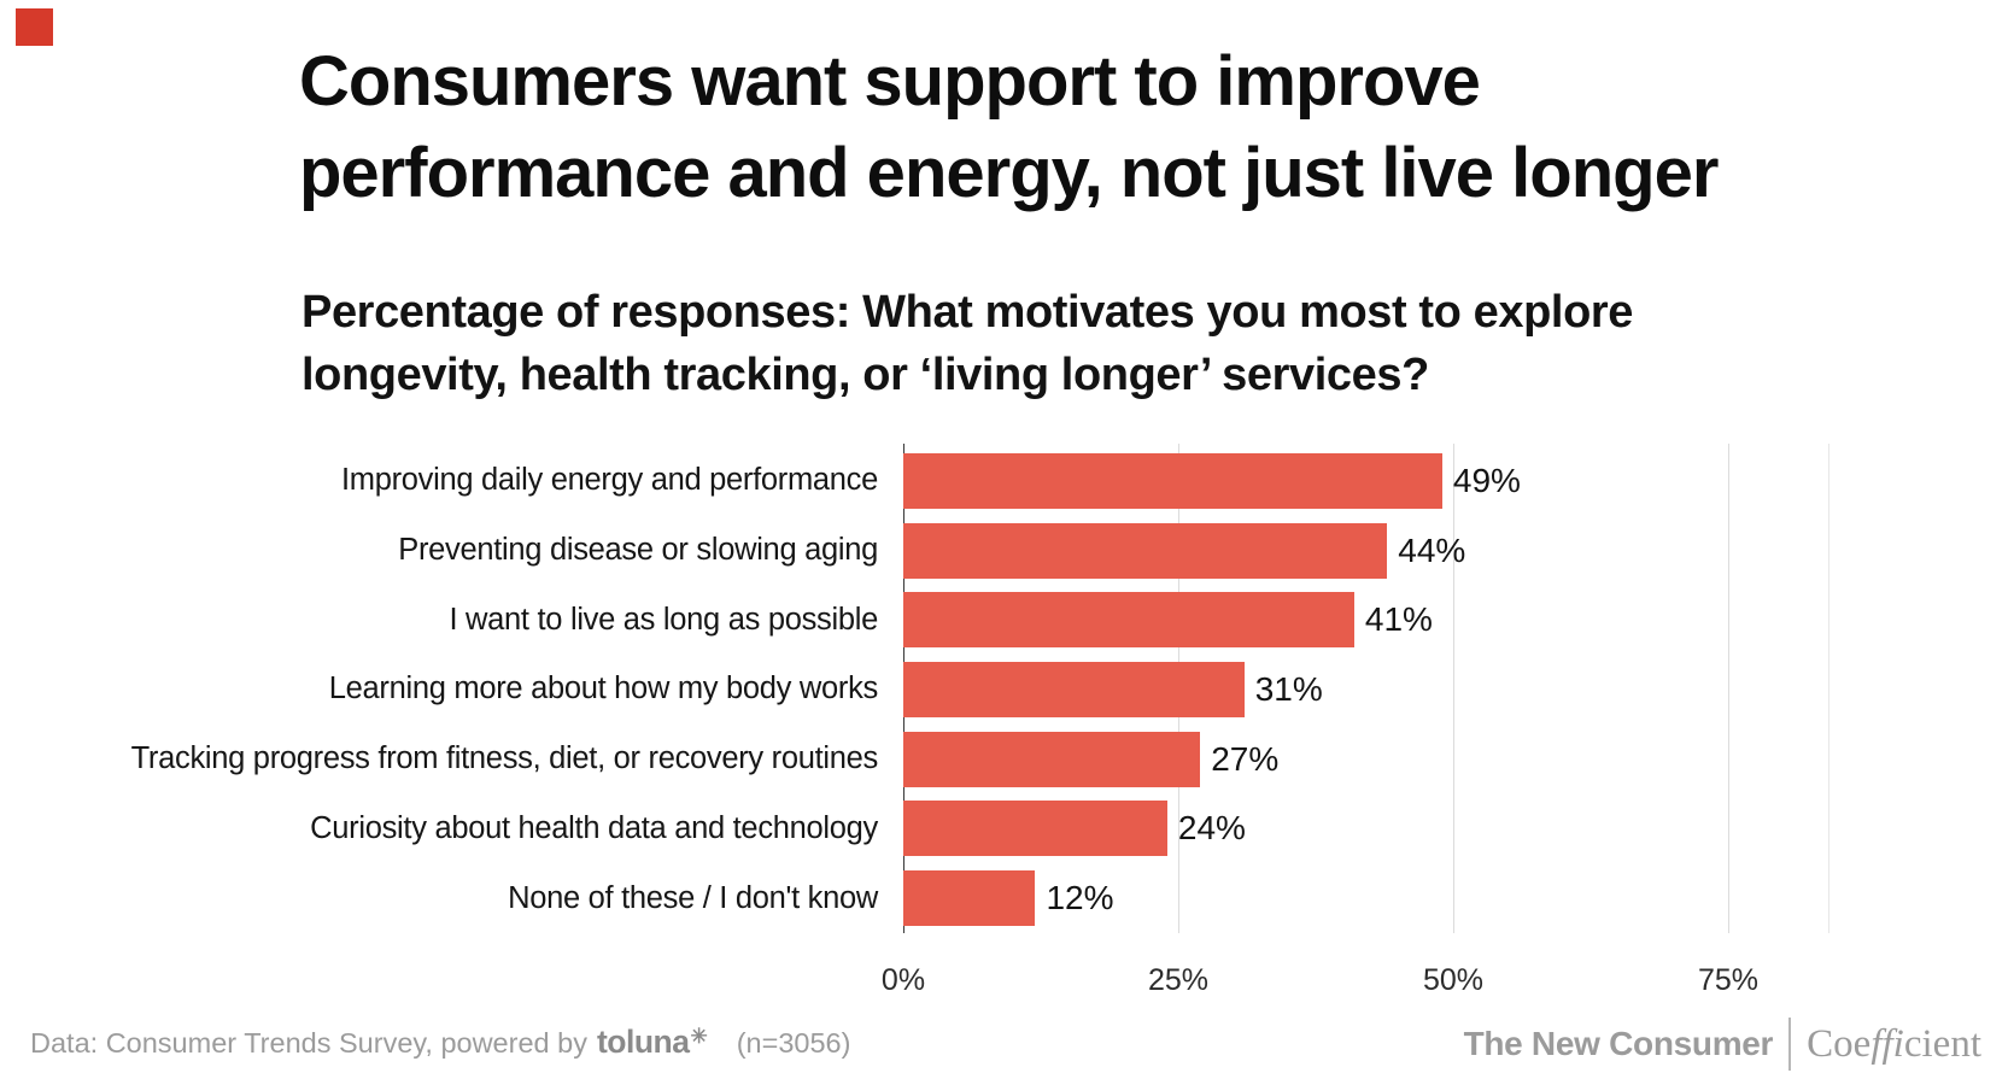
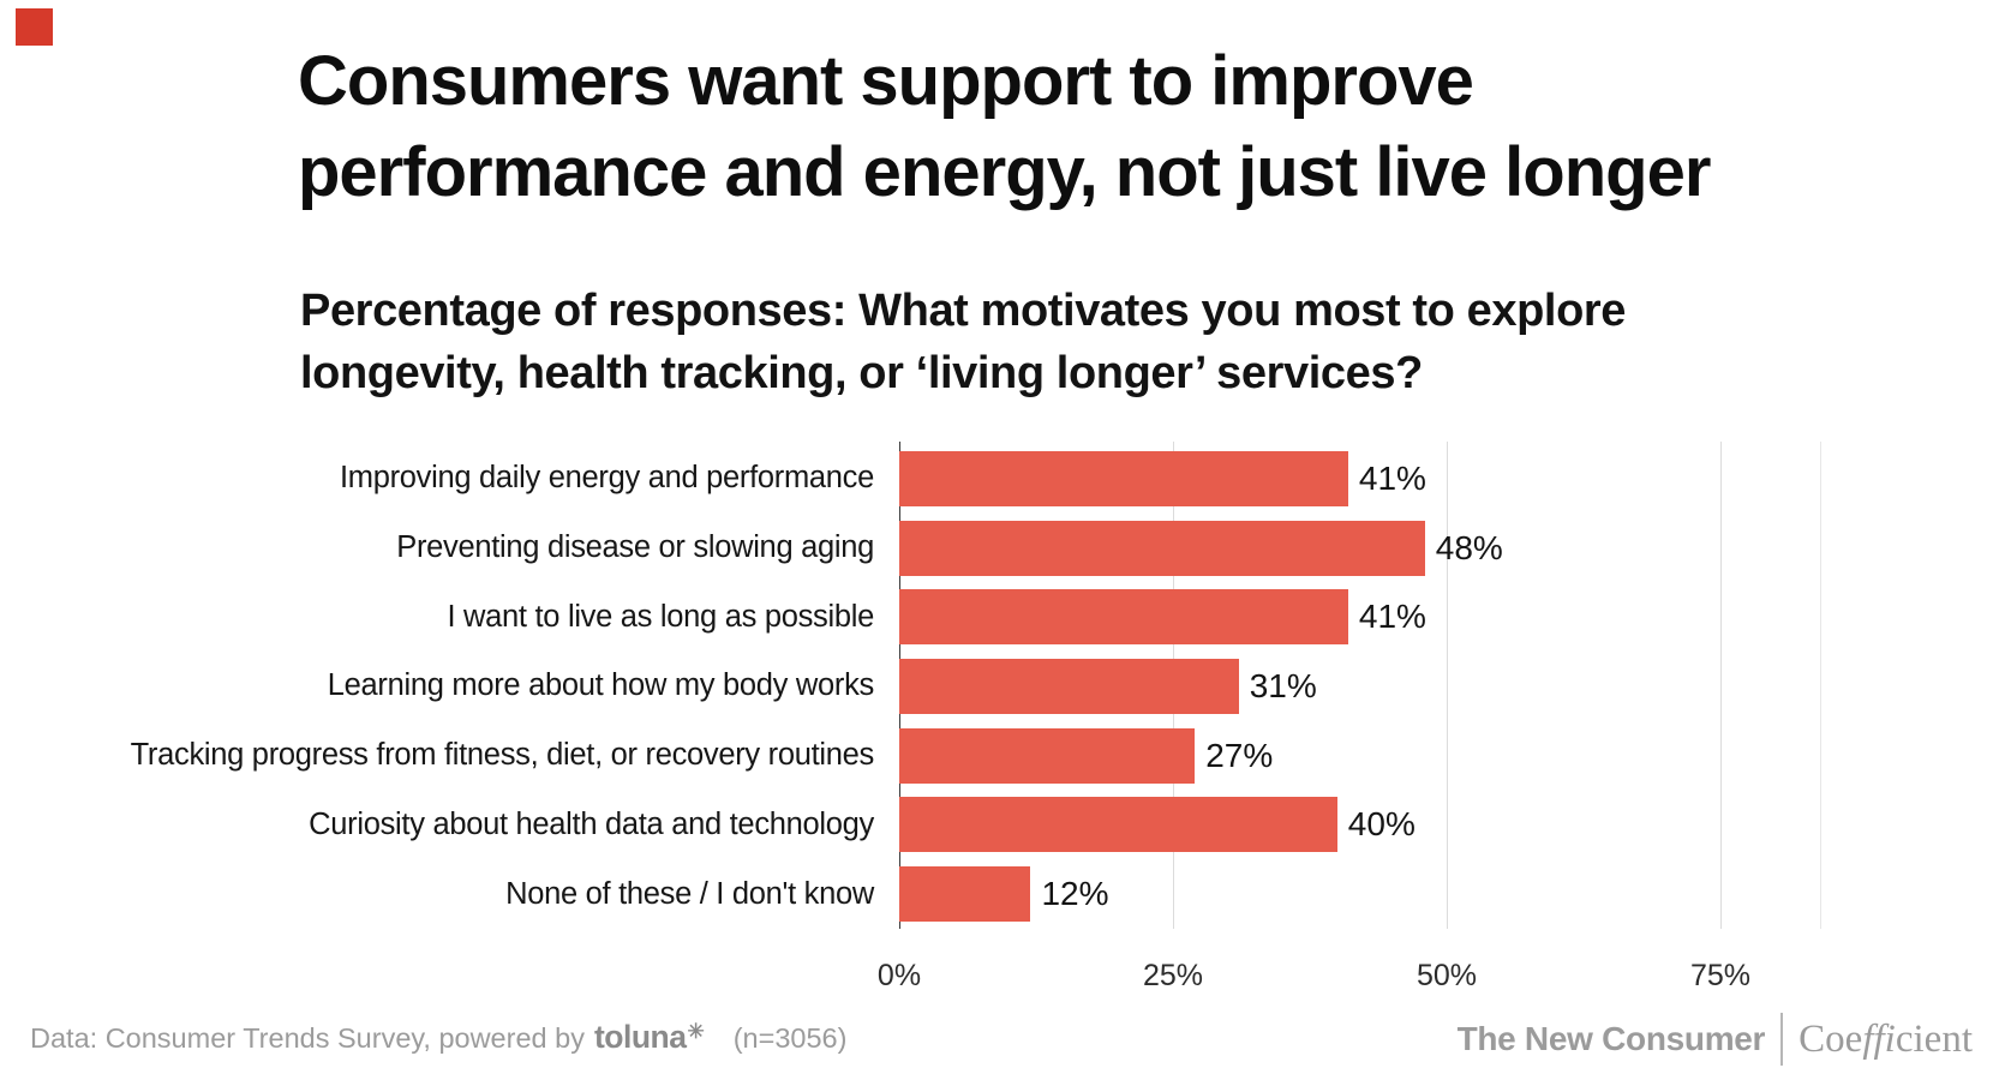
Improving daily energy and performance: 49% -> 41%
Preventing disease or slowing aging: 44% -> 48%
Curiosity about health data and technology: 24% -> 40%
